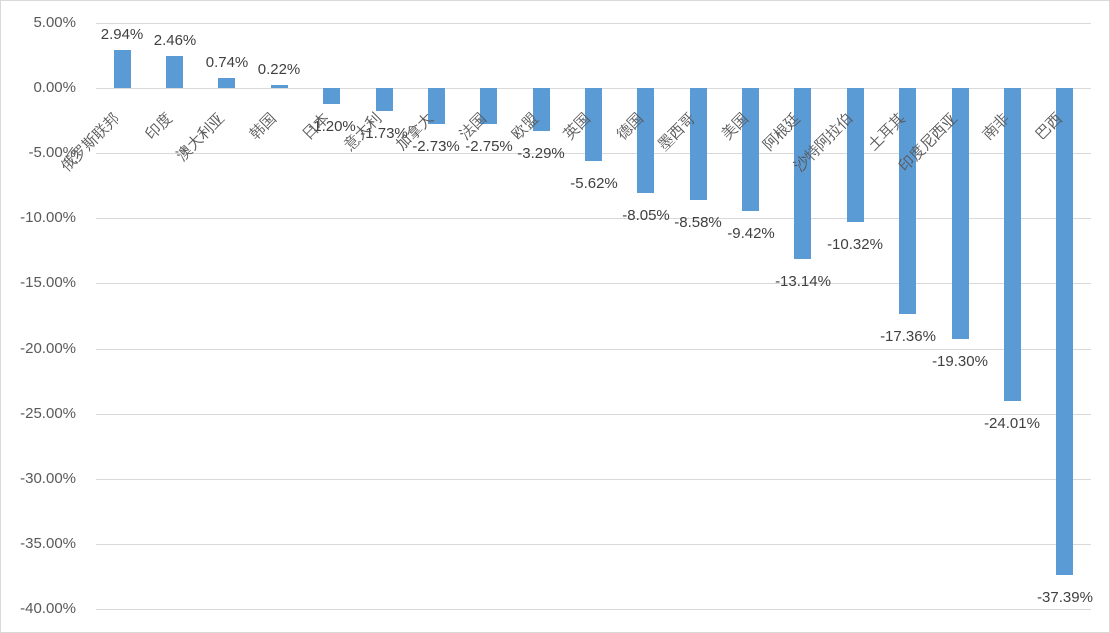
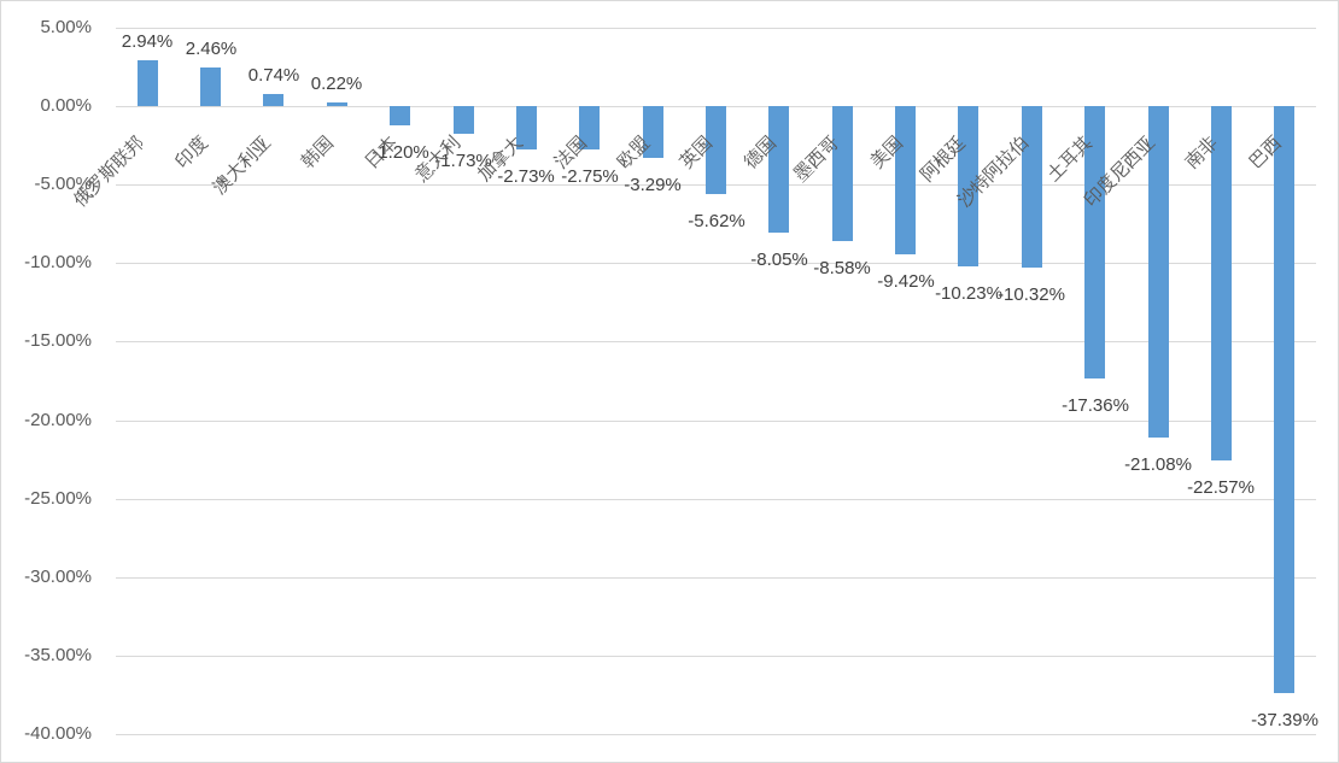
阿根廷: -13.14% -> -10.23%
印度尼西亚: -19.30% -> -21.08%
南非: -24.01% -> -22.57%
